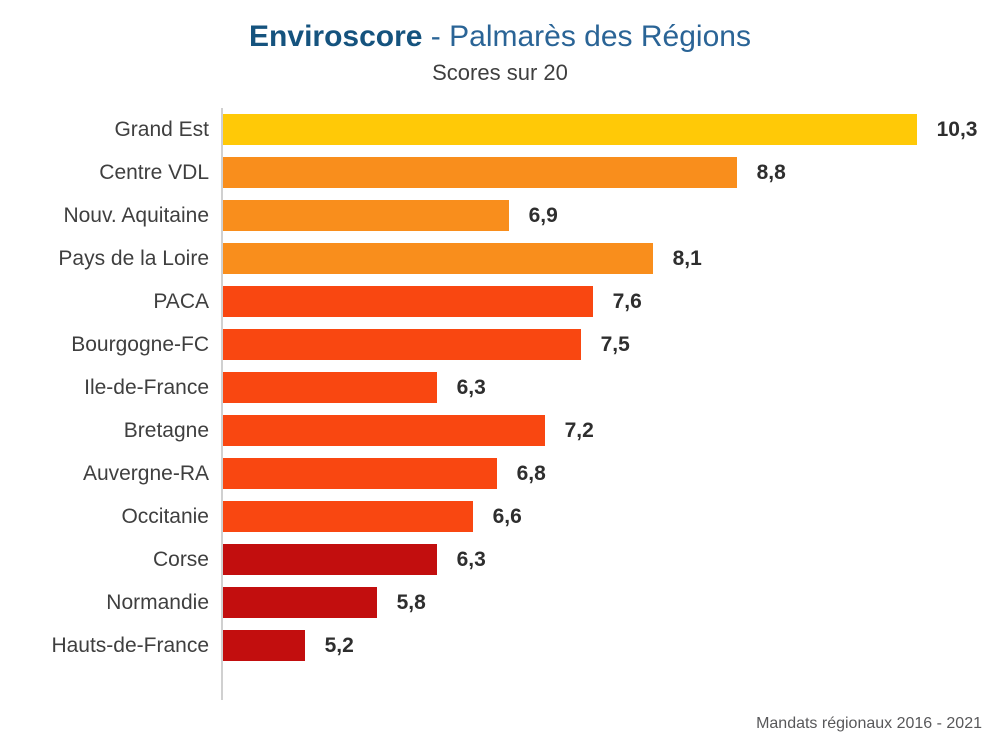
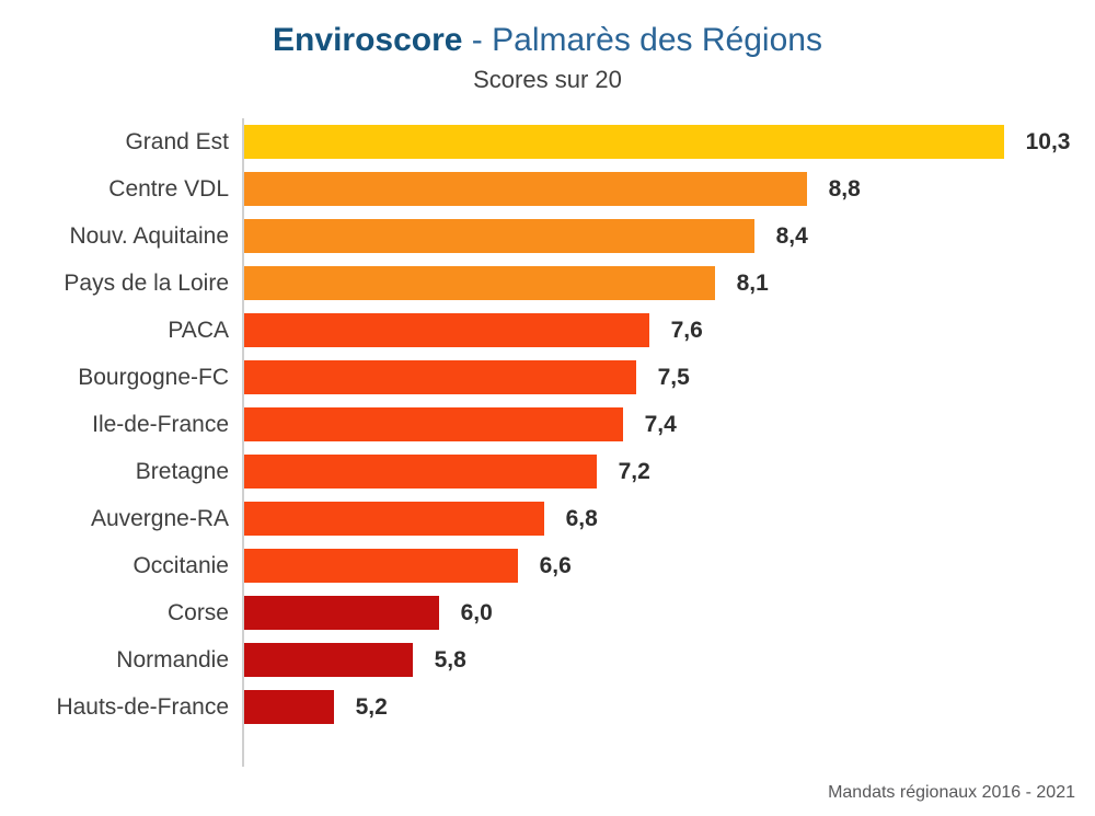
Nouv. Aquitaine: 6,9 -> 8,4
Ile-de-France: 6,3 -> 7,4
Corse: 6,3 -> 6,0
